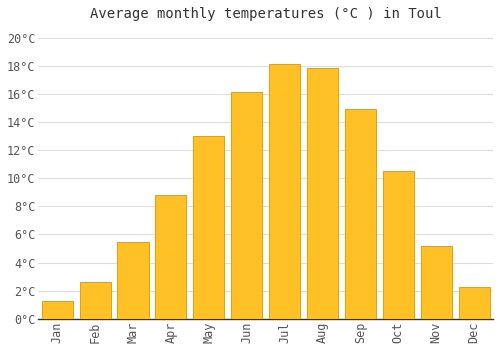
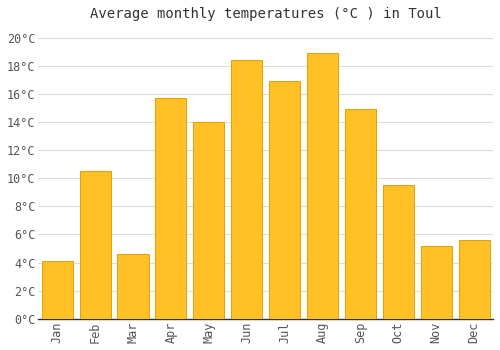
Jan: 1.3°C -> 4.1°C
Feb: 2.6°C -> 10.5°C
Mar: 5.5°C -> 4.6°C
Apr: 8.8°C -> 15.7°C
May: 13.0°C -> 14.0°C
Jun: 16.1°C -> 18.4°C
Jul: 18.1°C -> 16.9°C
Aug: 17.8°C -> 18.9°C
Oct: 10.5°C -> 9.5°C
Dec: 2.3°C -> 5.6°C
